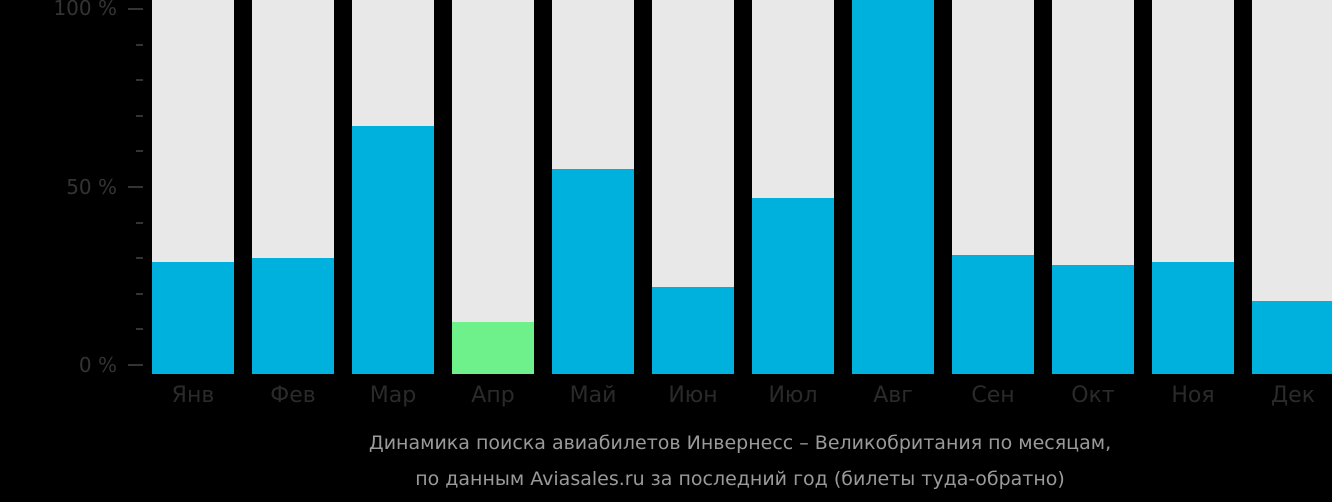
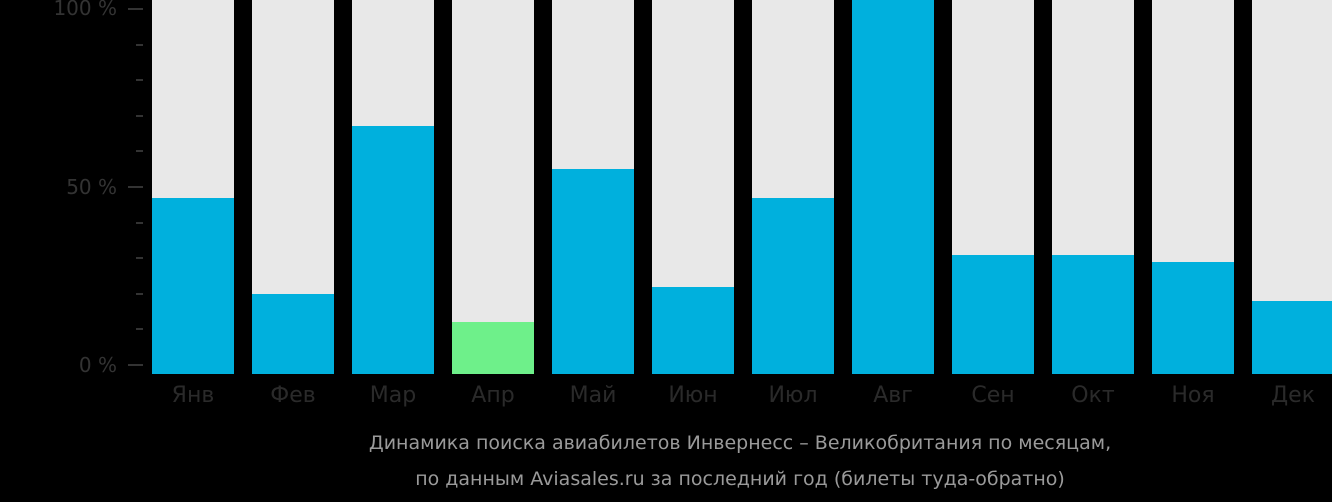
Янв: 29% -> 47%
Фев: 30% -> 20%
Окт: 28% -> 31%
